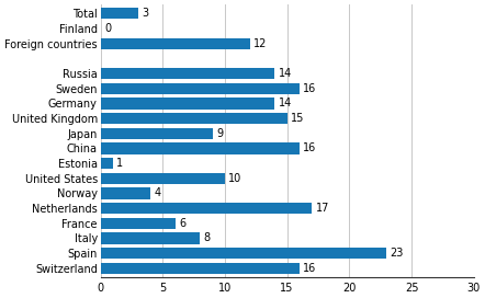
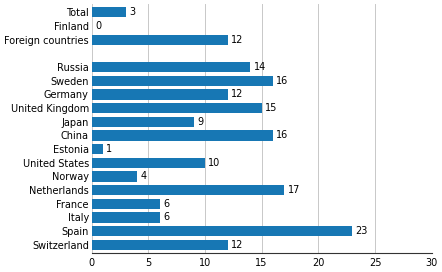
Germany: 14 -> 12
Italy: 8 -> 6
Switzerland: 16 -> 12
